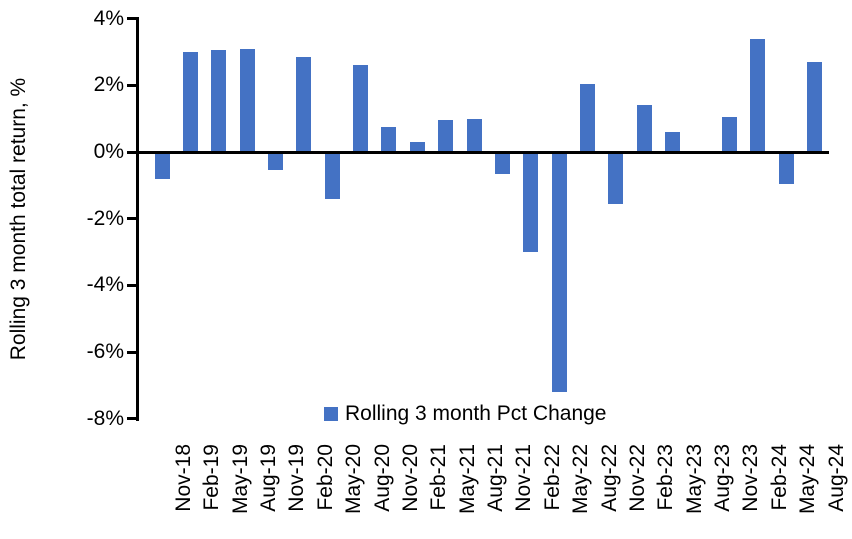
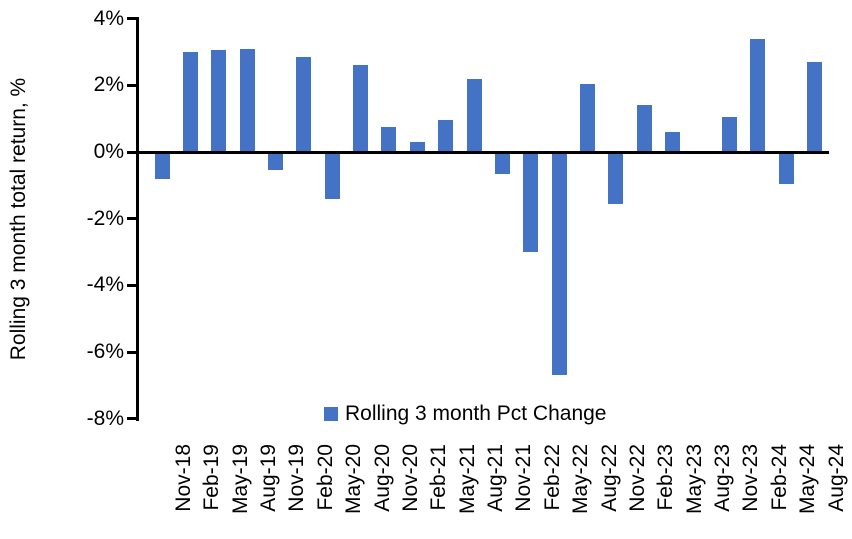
Aug-21: 1.0% -> 2.2%
May-22: -7.2% -> -6.7%
